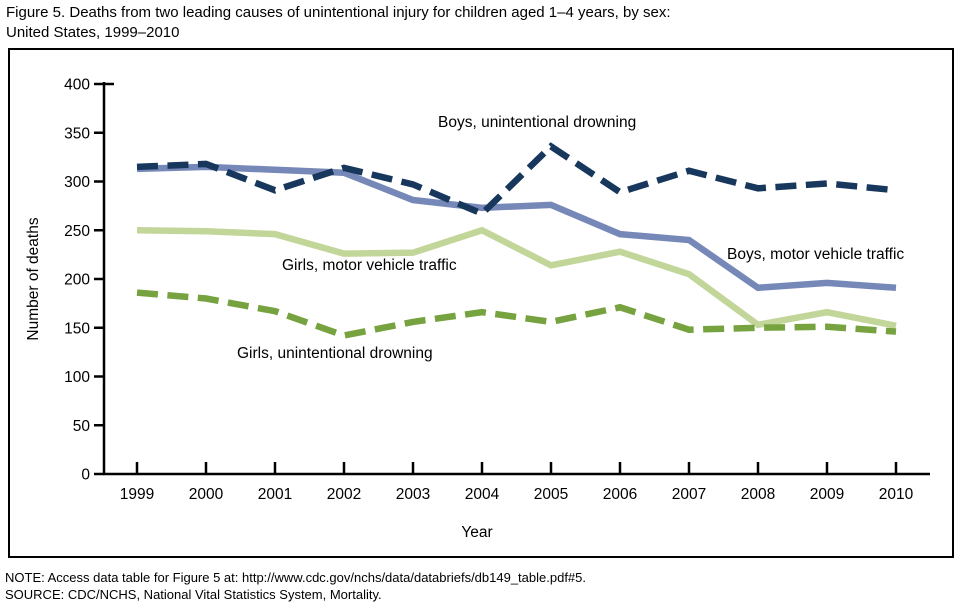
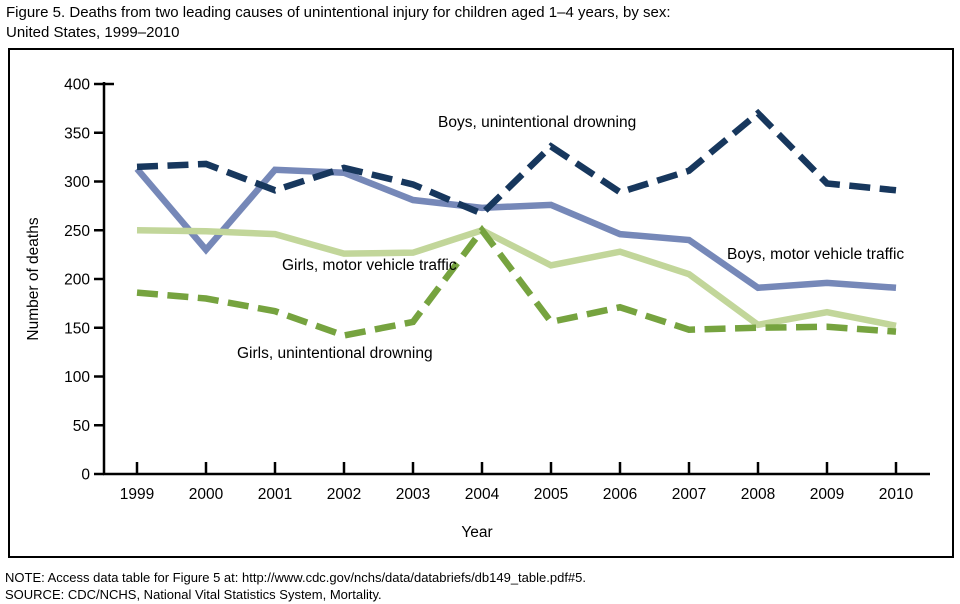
Boys, motor vehicle traffic/2000: 320 -> 230
Girls, unintentional drowning/2004: 170 -> 250
Boys, unintentional drowning/2008: 290 -> 370
